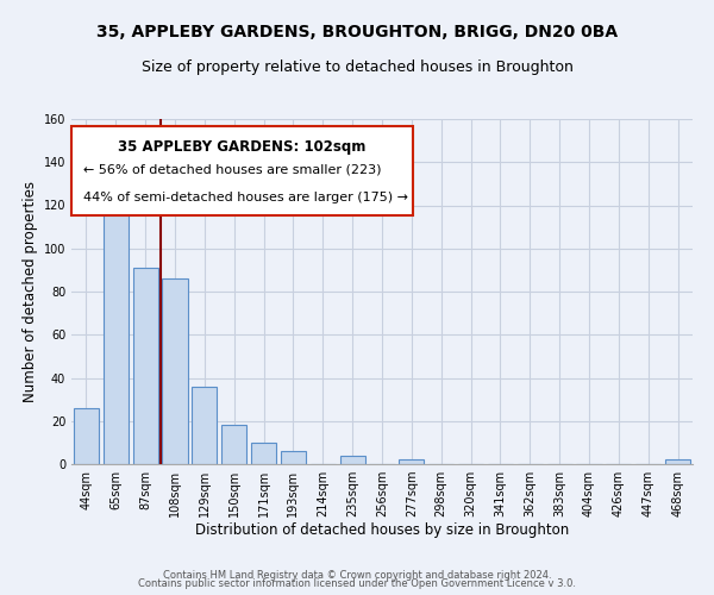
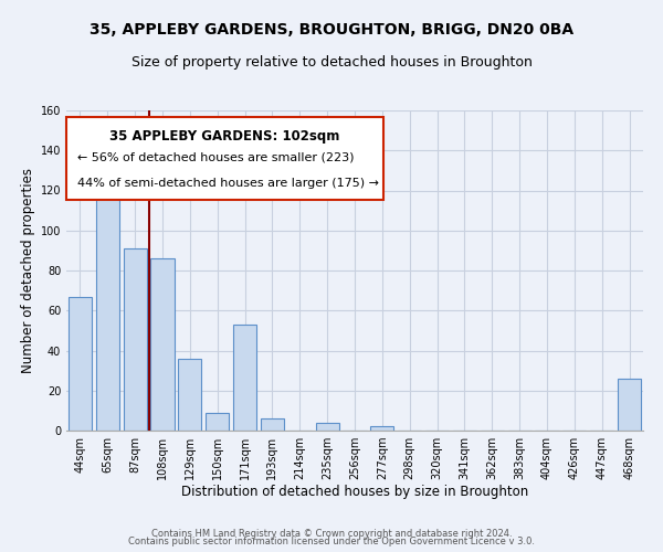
44sqm: 26 -> 67
150sqm: 18 -> 9
171sqm: 10 -> 53
468sqm: 2 -> 26
